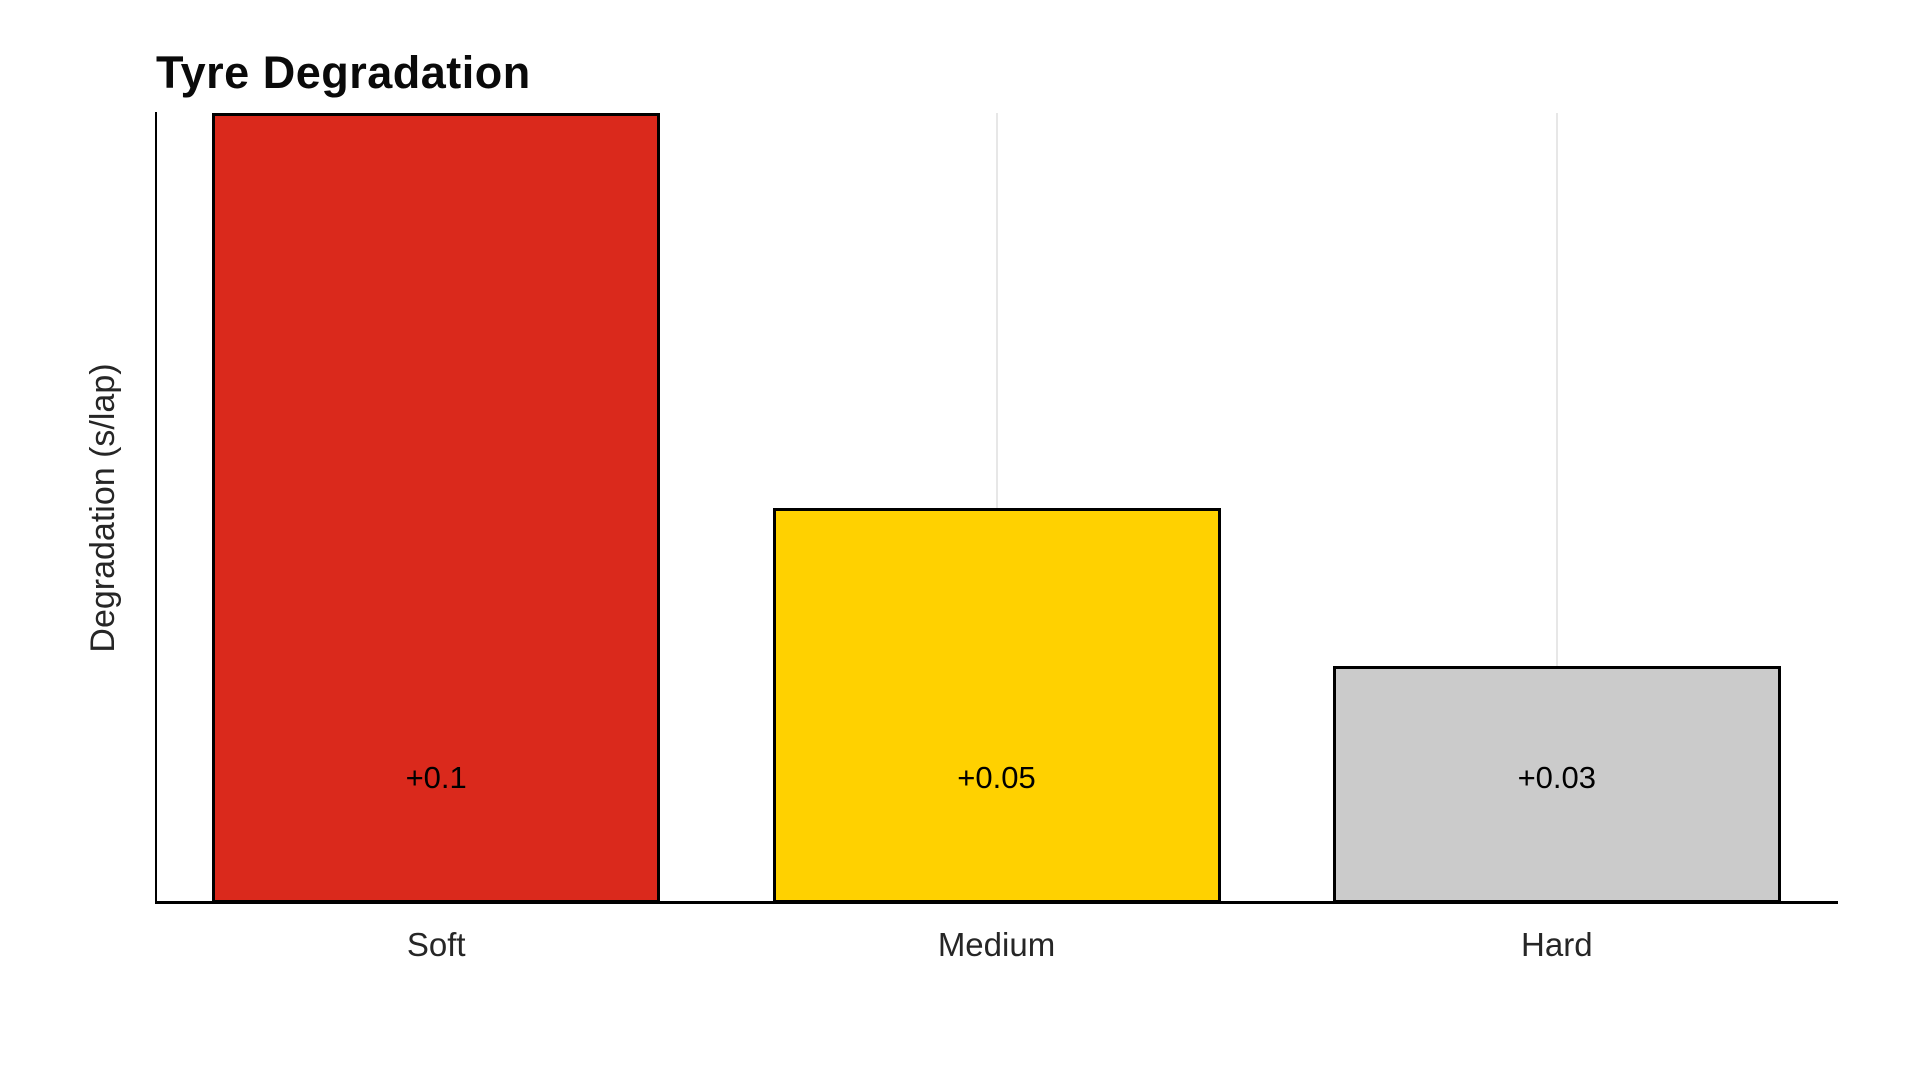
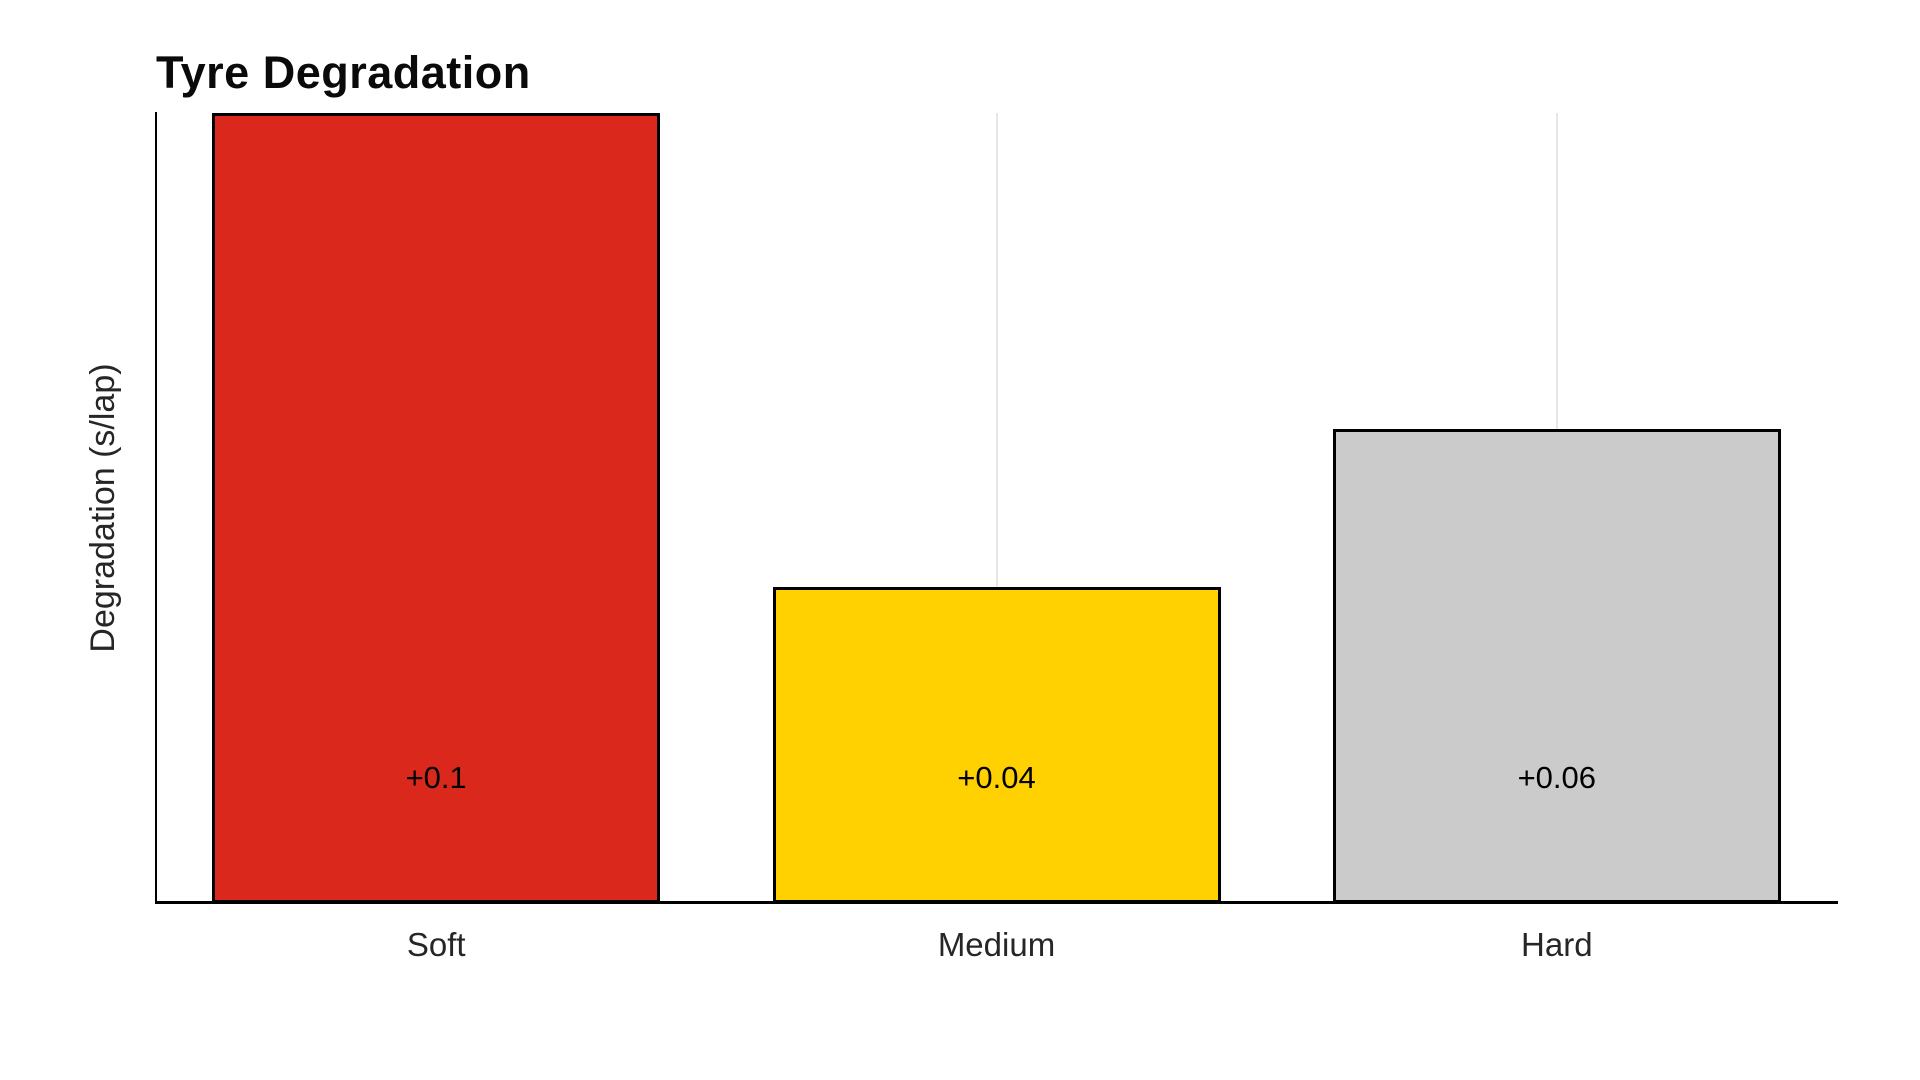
Medium: +0.05 -> +0.04
Hard: +0.03 -> +0.06
